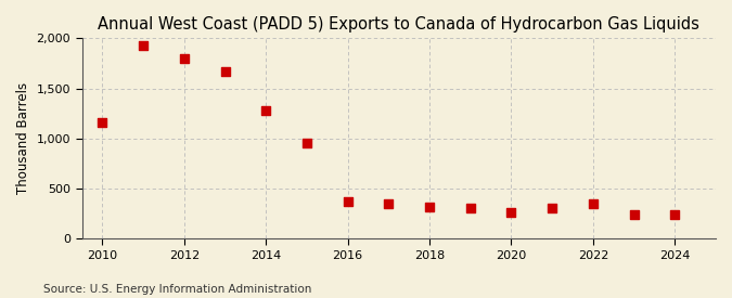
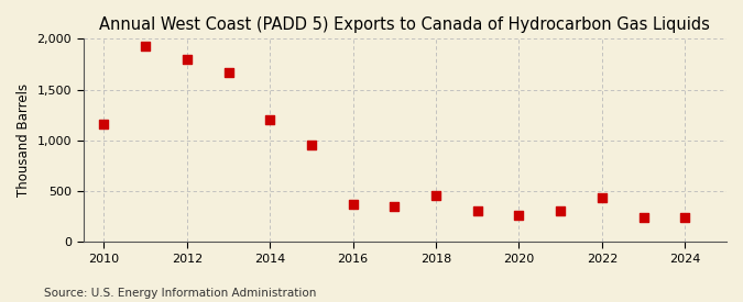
2014: 1,280 -> 1,200
2018: 320 -> 460
2022: 340 -> 440
